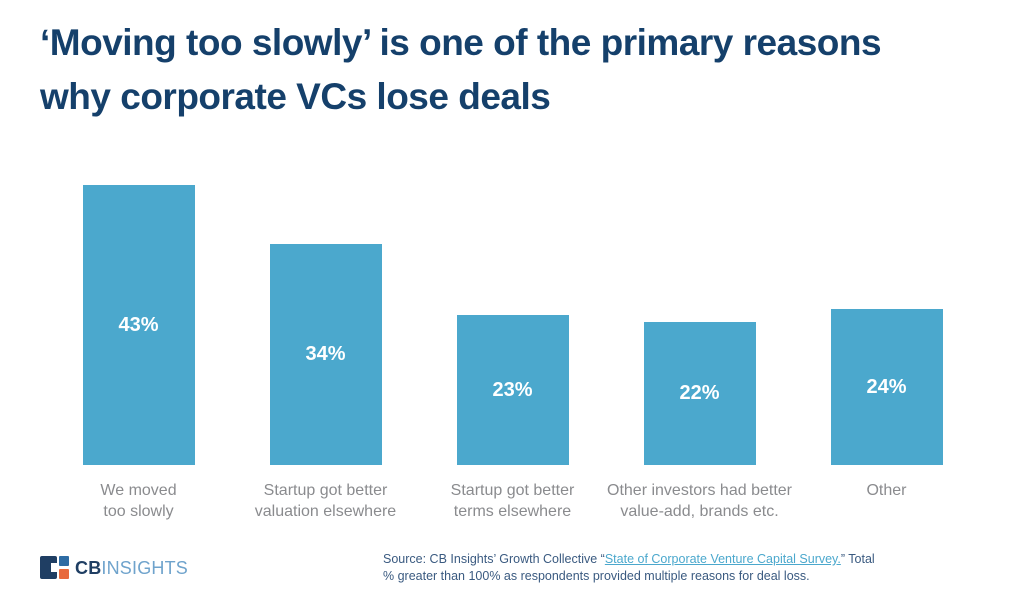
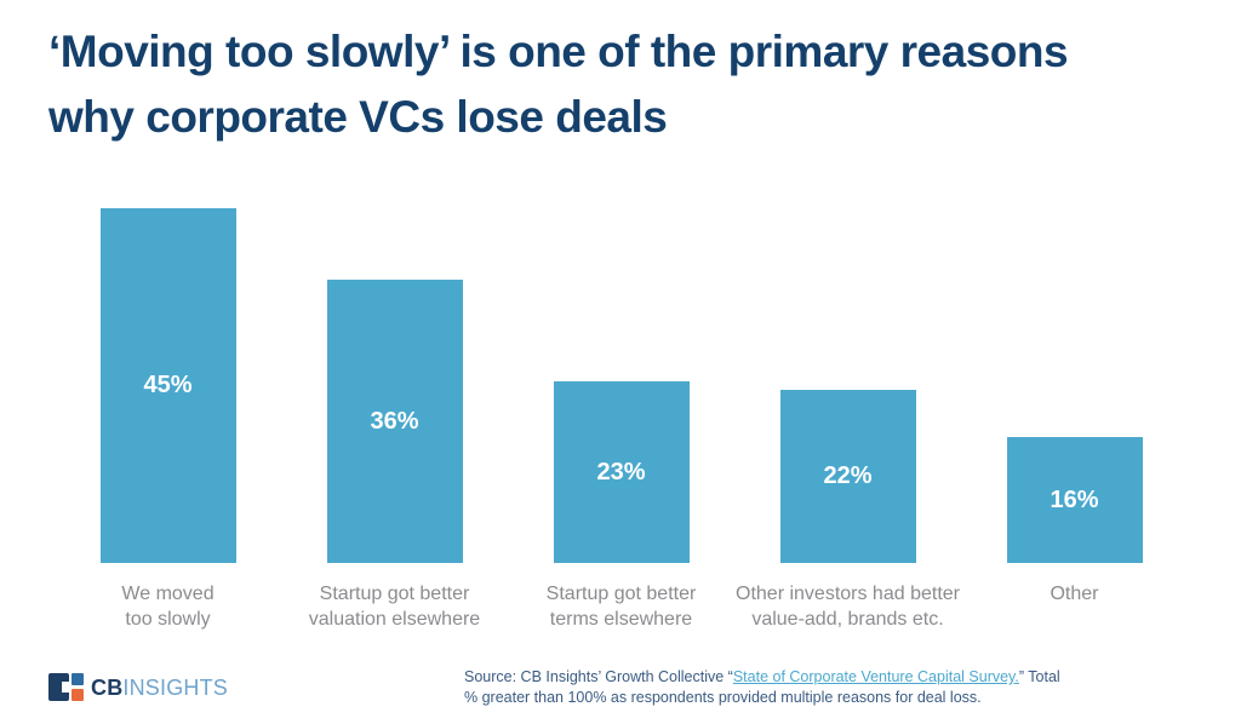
We moved too slowly: 43% -> 45%
Startup got better valuation elsewhere: 34% -> 36%
Other: 24% -> 16%
